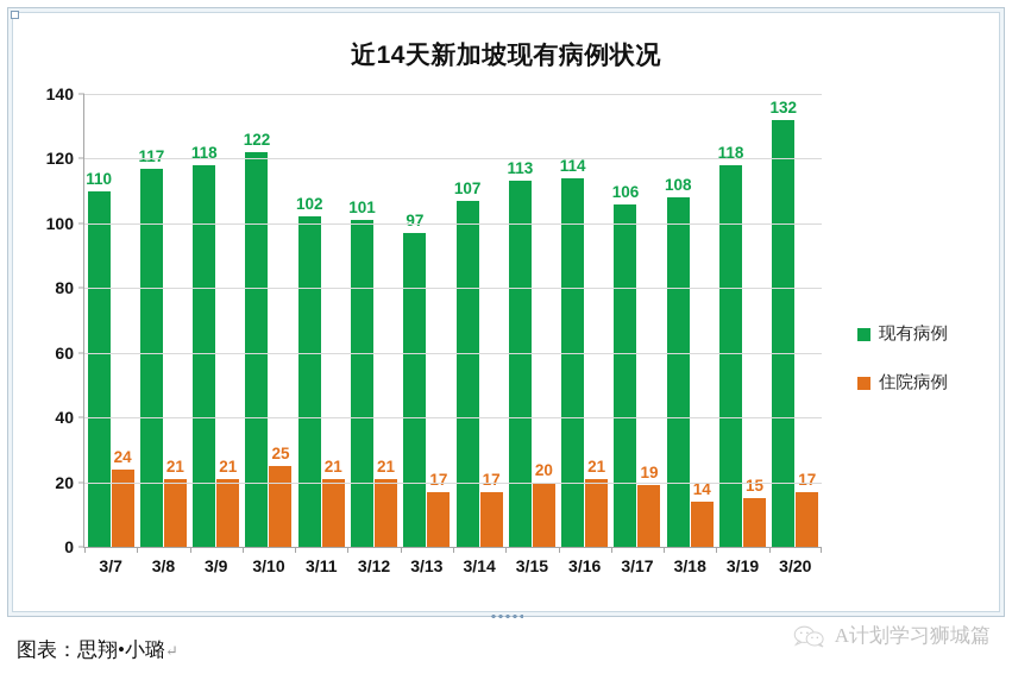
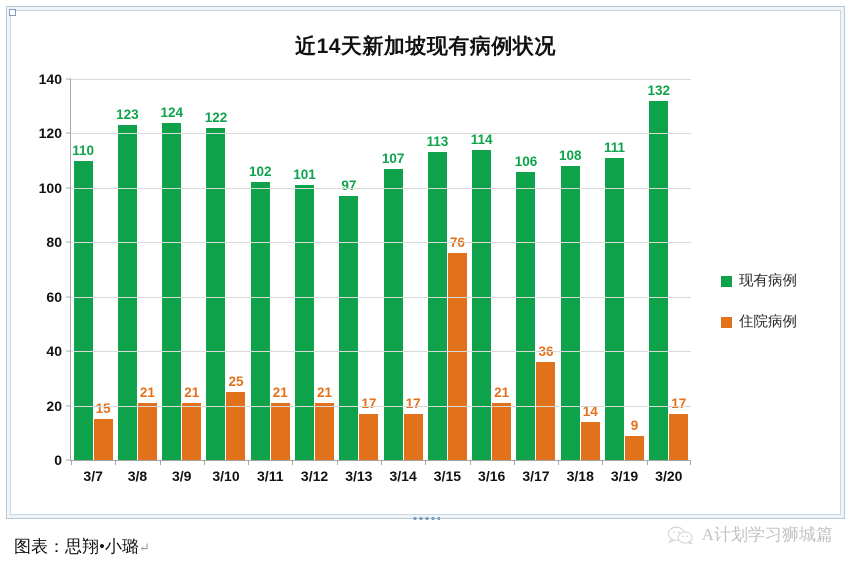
住院病例/3/7: 24 -> 15
现有病例/3/8: 117 -> 123
现有病例/3/9: 118 -> 124
住院病例/3/15: 20 -> 76
住院病例/3/17: 19 -> 36
现有病例/3/19: 118 -> 111
住院病例/3/19: 15 -> 9
